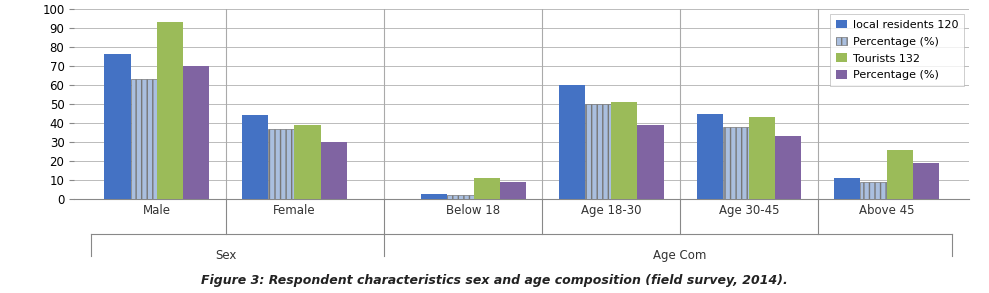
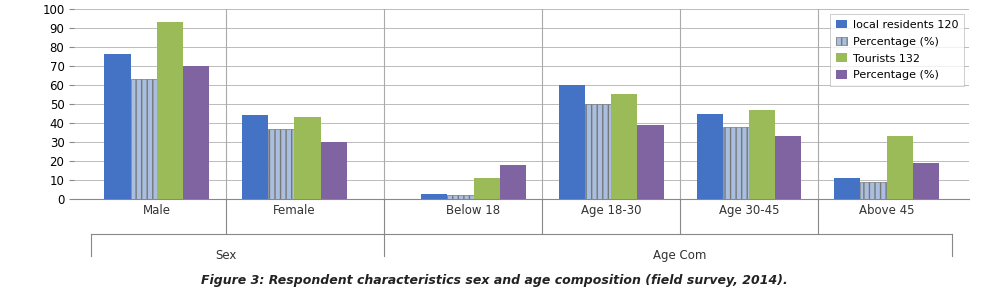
Tourists 132/Female: 39 -> 43
Percentage (%)/Below 18: 9 -> 18
Tourists 132/Age 18-30: 51 -> 55
Tourists 132/Age 30-45: 43 -> 47
Tourists 132/Above 45: 26 -> 33
